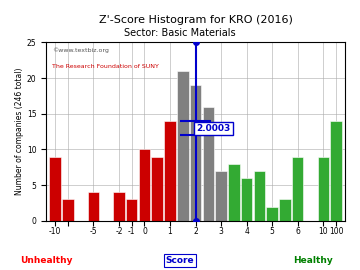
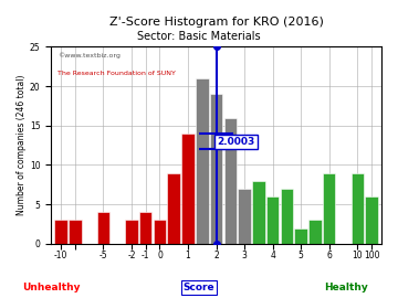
-10: 9 -> 3
-2: 4 -> 3
-1: 3 -> 4
0: 10 -> 3
100: 14 -> 6
